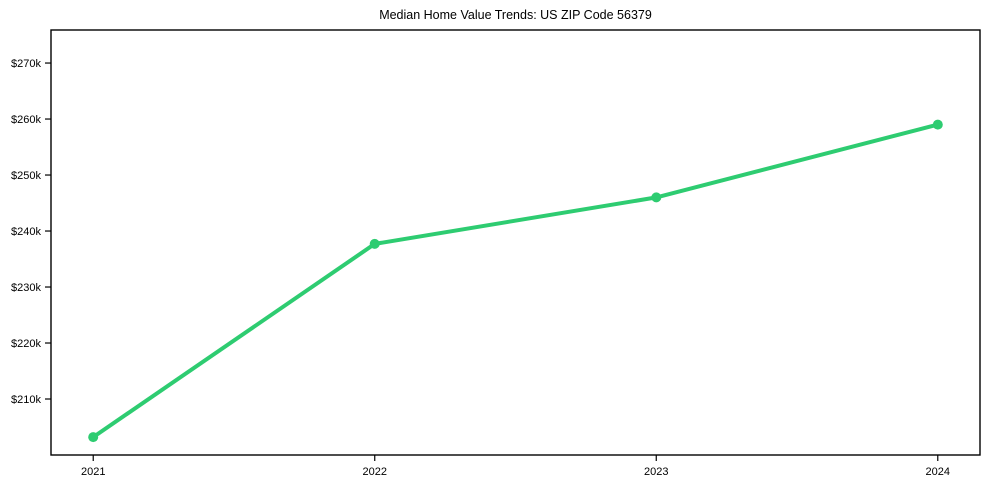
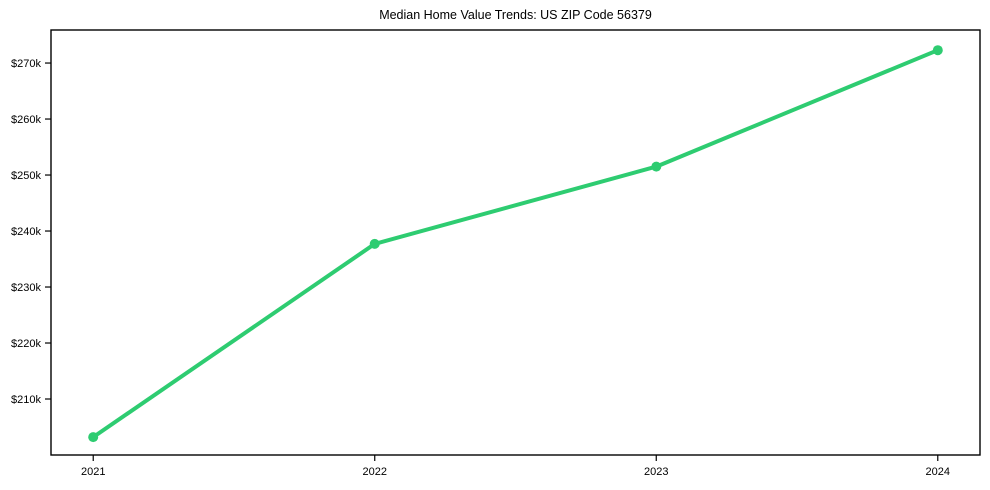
2023: $246k -> $252k
2024: $259k -> $272k
